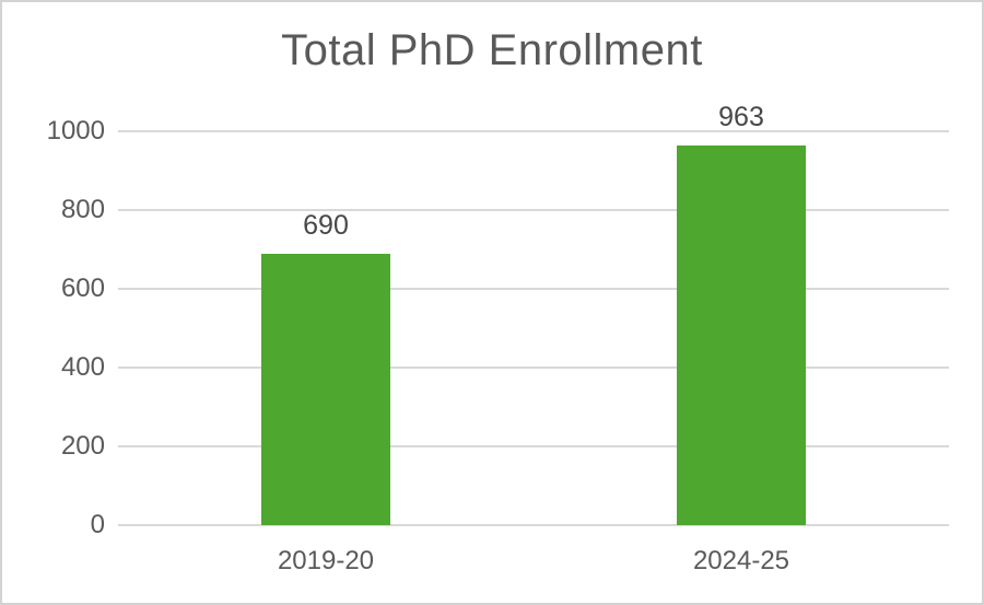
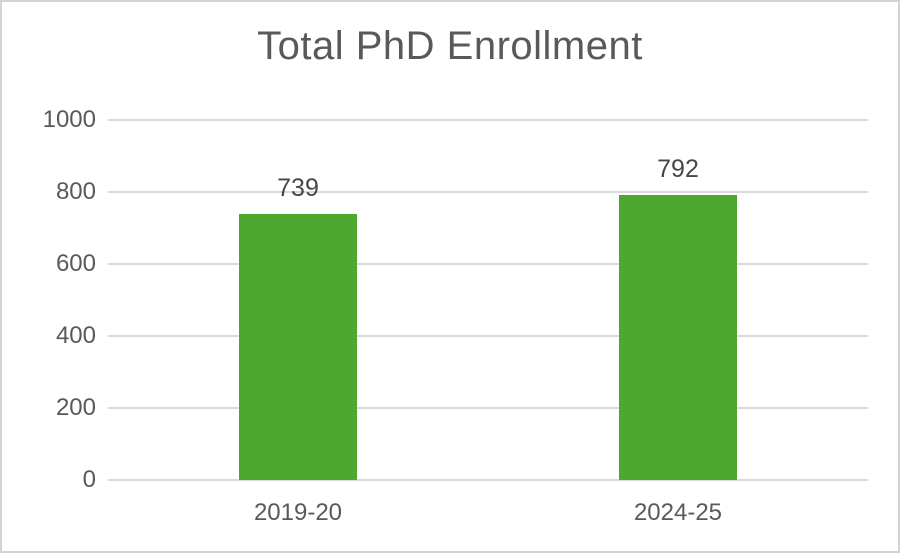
2019-20: 690 -> 739
2024-25: 963 -> 792
